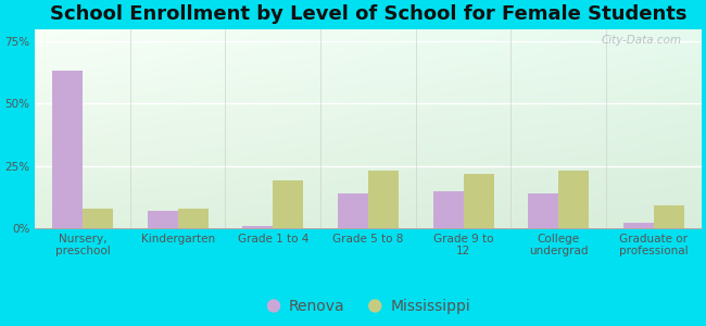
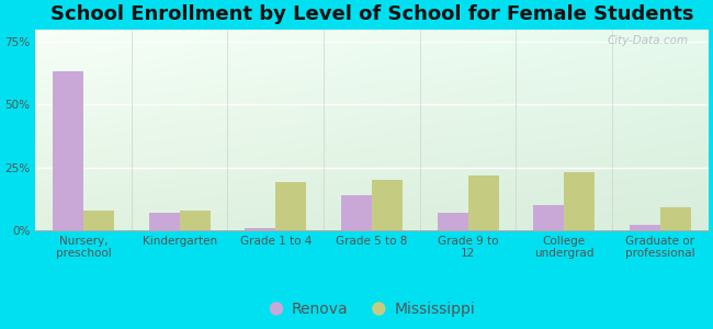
Mississippi/Grade 5 to 8: 23% -> 20%
Renova/Grade 9 to 12: 15% -> 7%
Renova/College undergrad: 14% -> 10%
